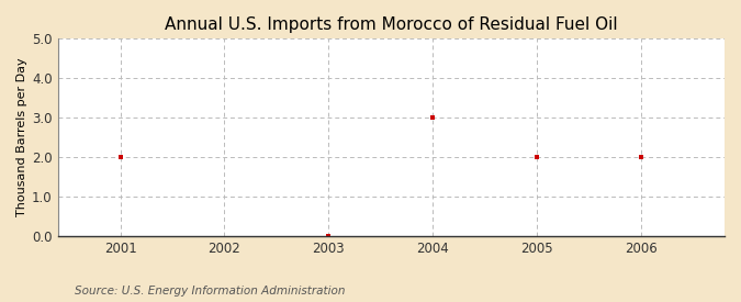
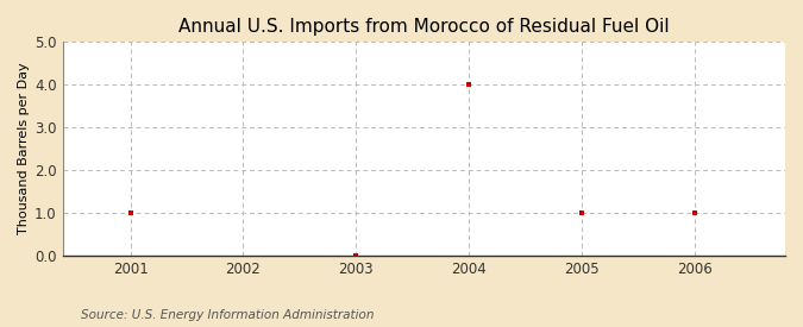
2001: 2 -> 1
2004: 3 -> 4
2005: 2 -> 1
2006: 2 -> 1
